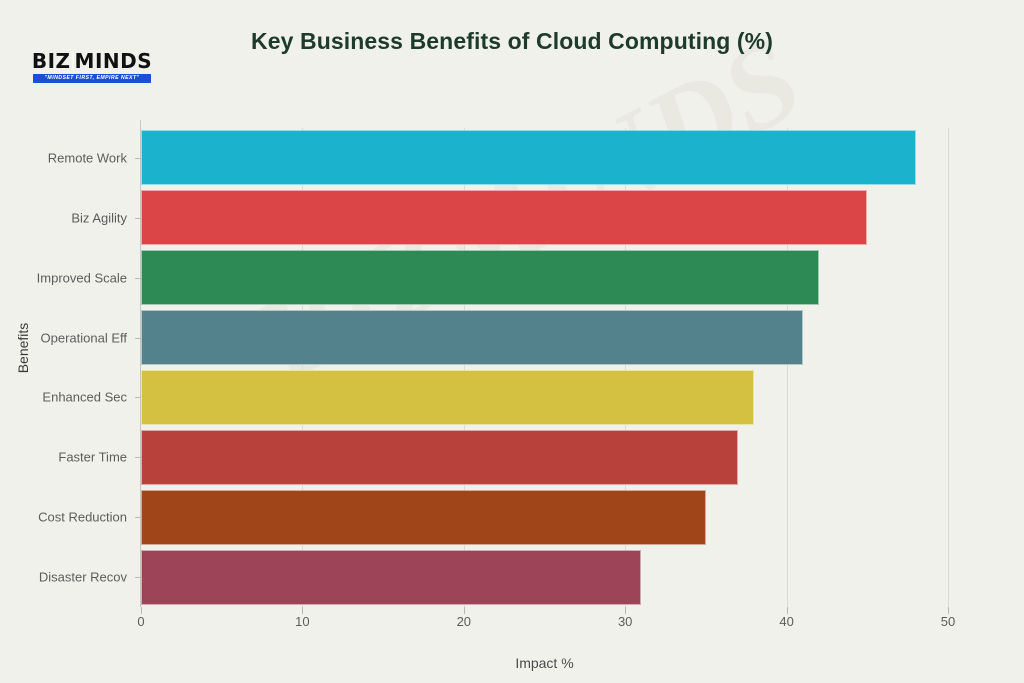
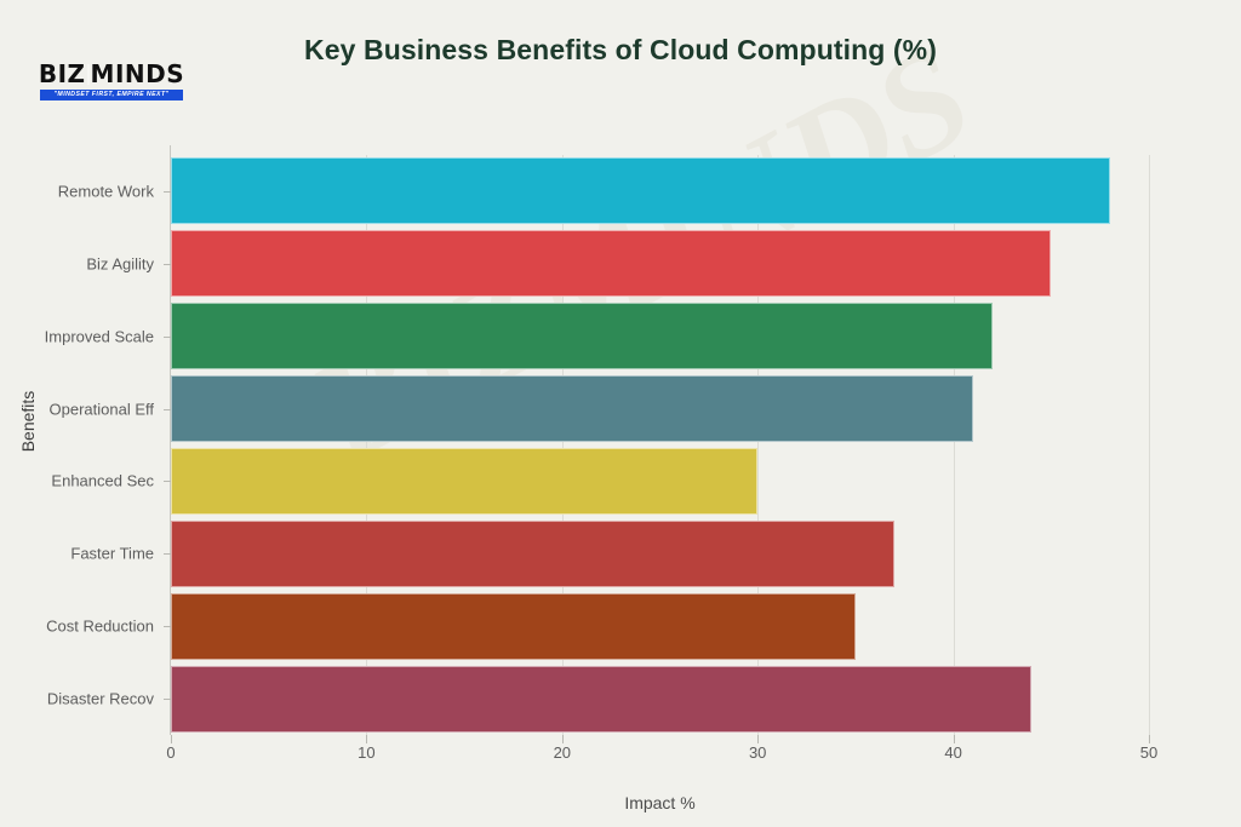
Enhanced Sec: 38 -> 30
Disaster Recov: 31 -> 44
